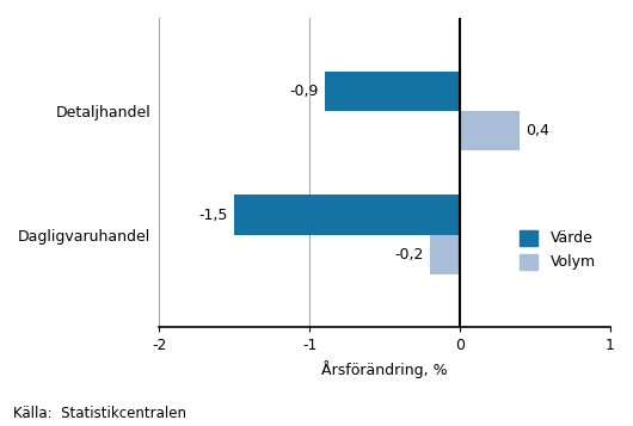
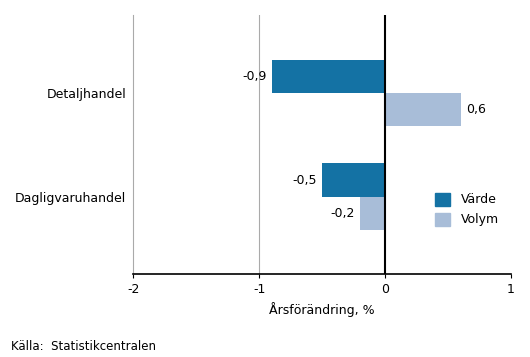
Volym/Detaljhandel: 0,4 -> 0,6
Värde/Dagligvaruhandel: -1,5 -> -0,5
